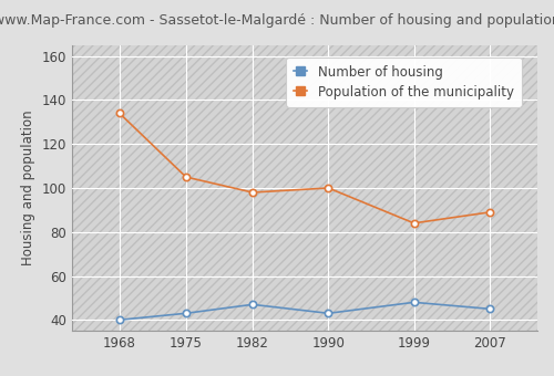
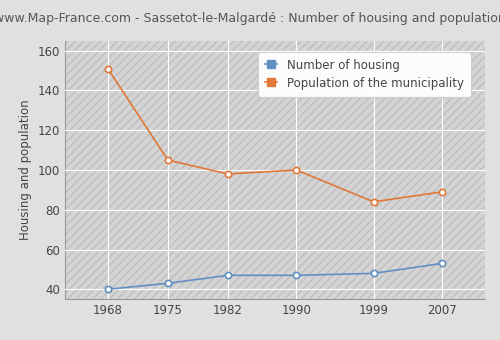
Population of the municipality/1968: 134 -> 151
Number of housing/1990: 43 -> 47
Number of housing/2007: 45 -> 53
